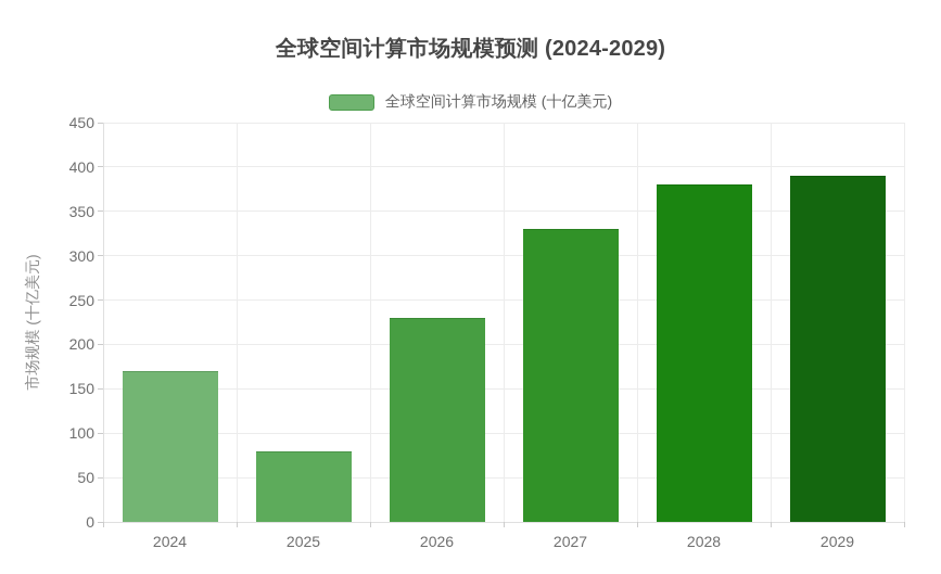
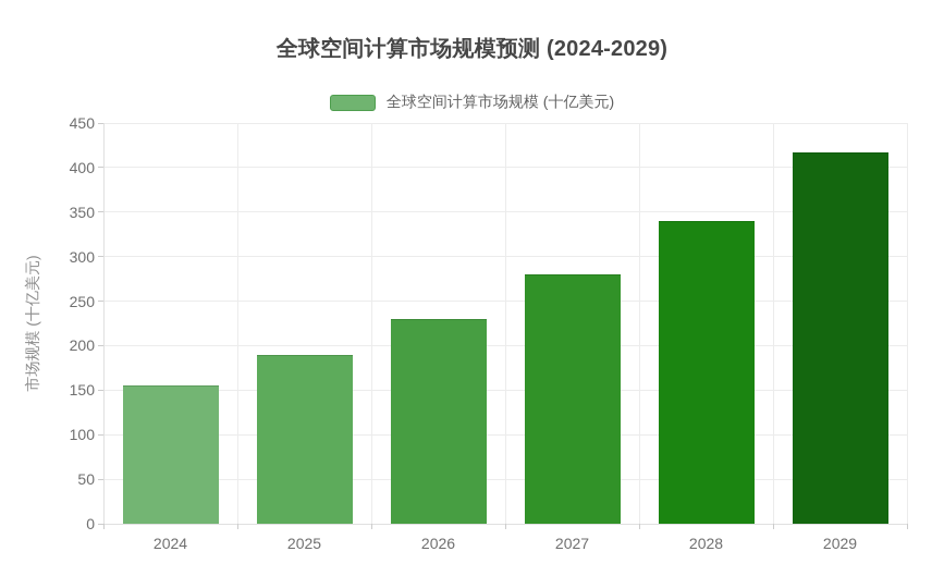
2024: 170 -> 160
2025: 80 -> 190
2027: 330 -> 280
2028: 380 -> 340
2029: 390 -> 420
